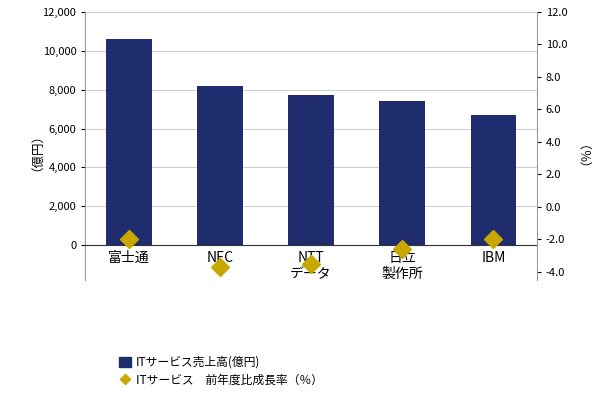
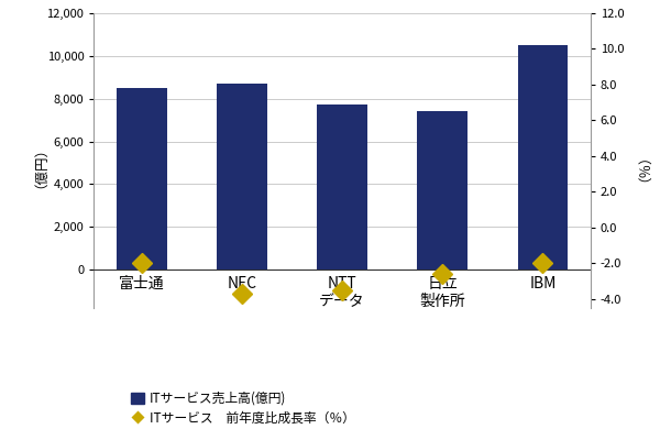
ITサービス売上高(億円)/富士通: 10,600 -> 8,500
ITサービス売上高(億円)/NEC: 8,200 -> 8,700
ITサービス売上高(億円)/IBM: 6,700 -> 10,500
